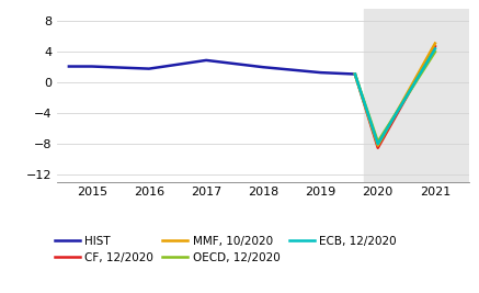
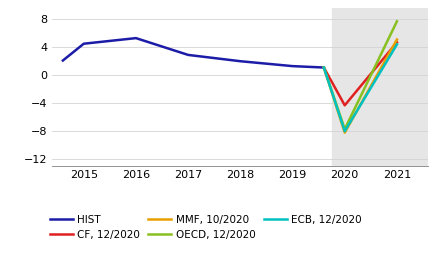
HIST/2015: 2.0 -> 4.4
HIST/2016: 1.7 -> 5.2
CF, 12/2020/2020: -8.6 -> -4.4
OECD, 12/2020/2021: 3.9 -> 7.6
